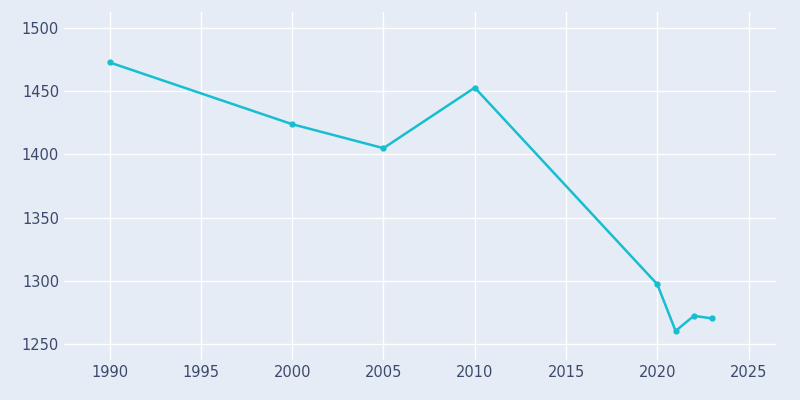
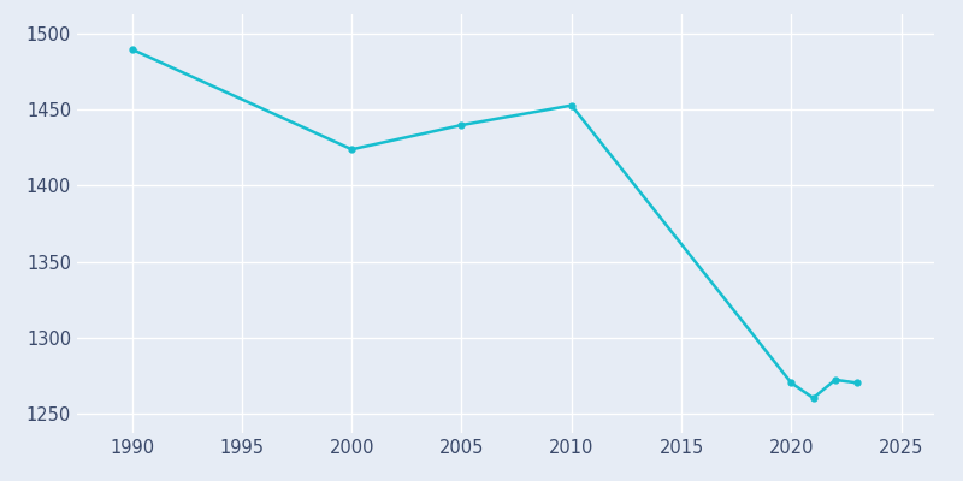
1990: 1473 -> 1490
2005: 1405 -> 1440
2020: 1297 -> 1270
